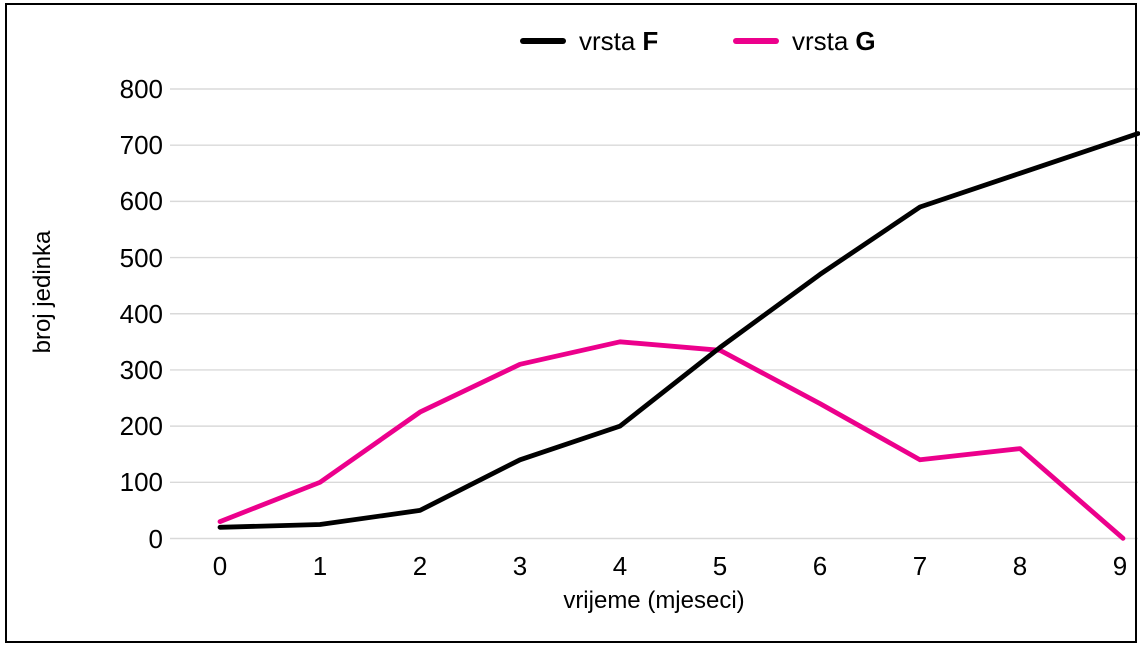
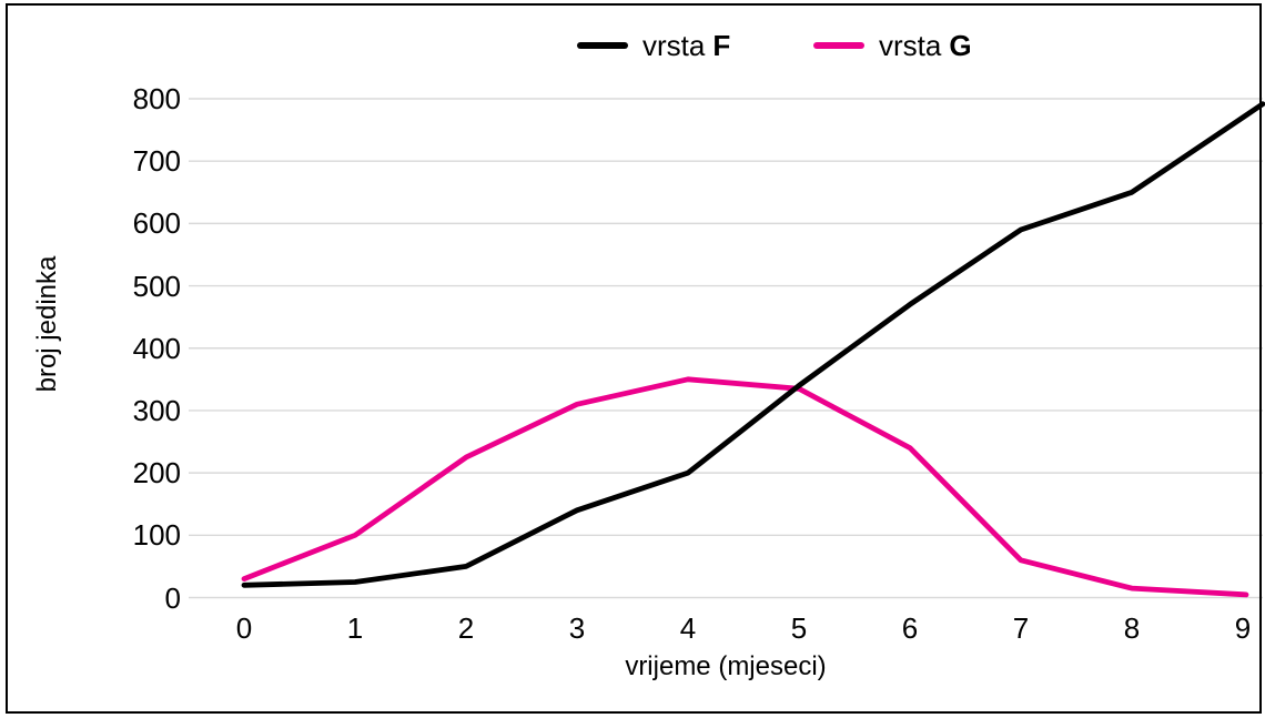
vrsta G/7: 140 -> 60
vrsta G/8: 160 -> 20
vrsta F/9: 710 -> 770
